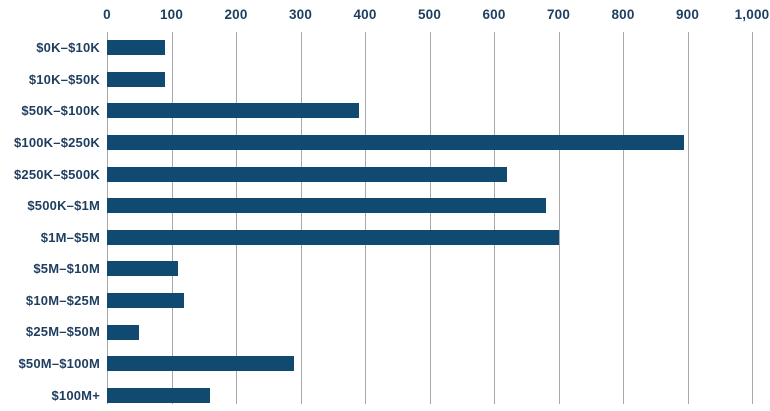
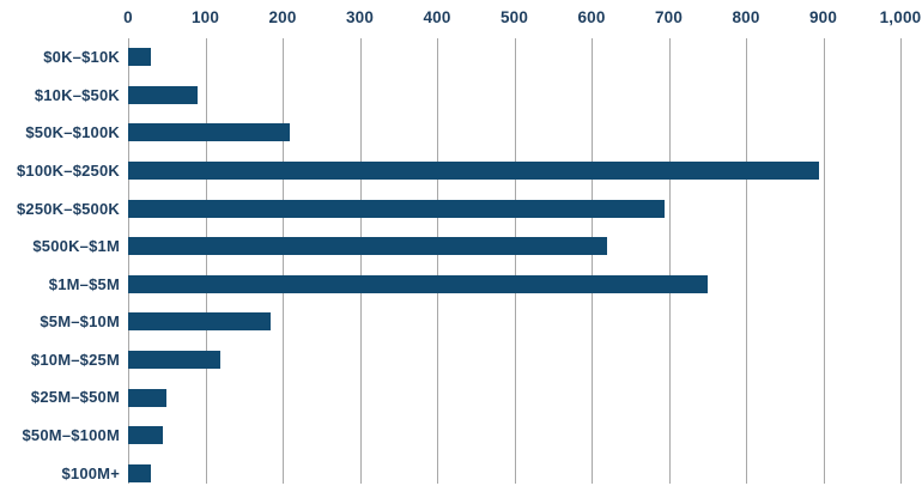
$0K–$10K: 90 -> 30
$50K–$100K: 390 -> 210
$250K–$500K: 620 -> 700
$500K–$1M: 680 -> 620
$1M–$5M: 700 -> 750
$5M–$10M: 110 -> 180
$50M–$100M: 290 -> 40
$100M+: 160 -> 30
